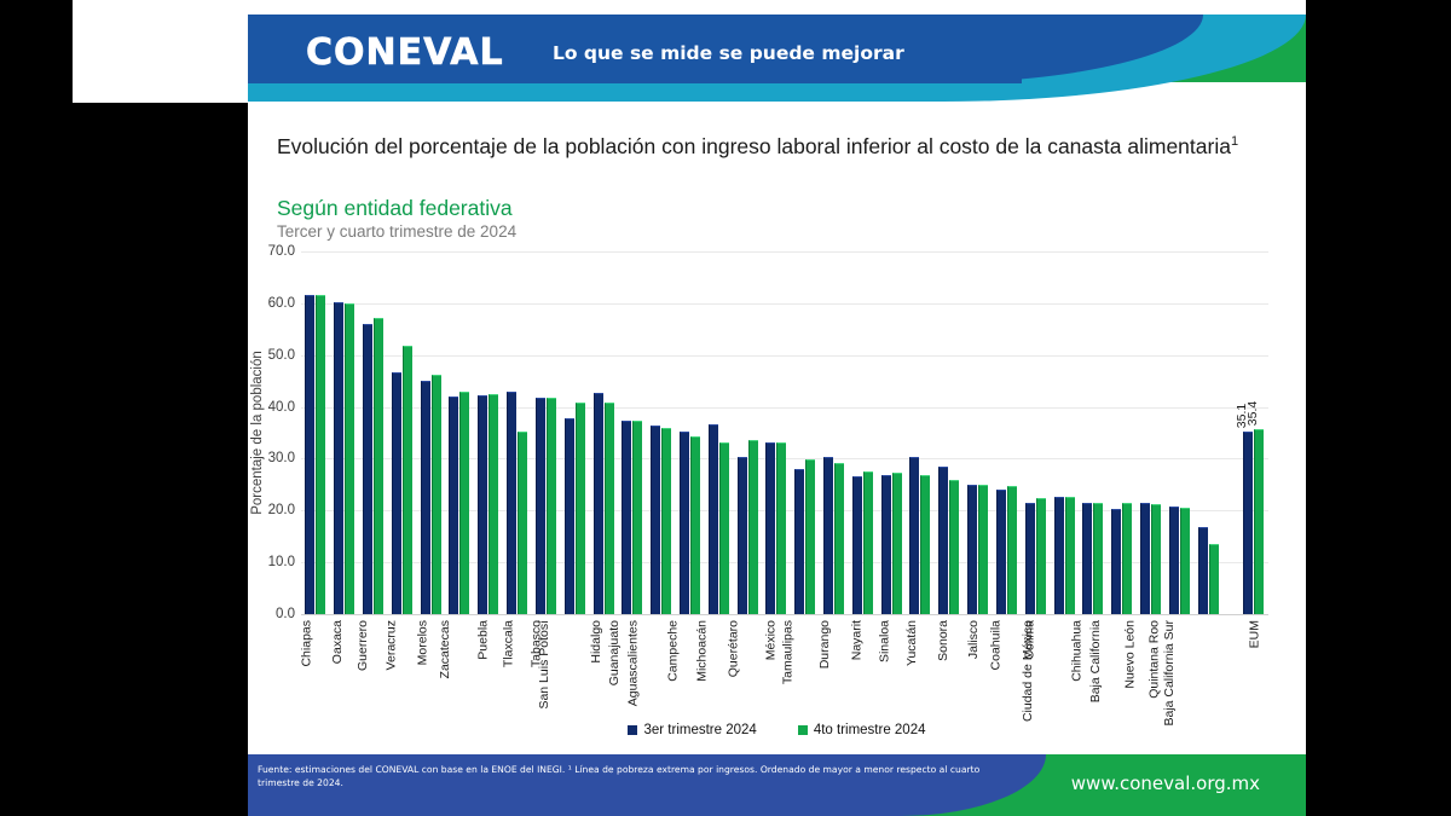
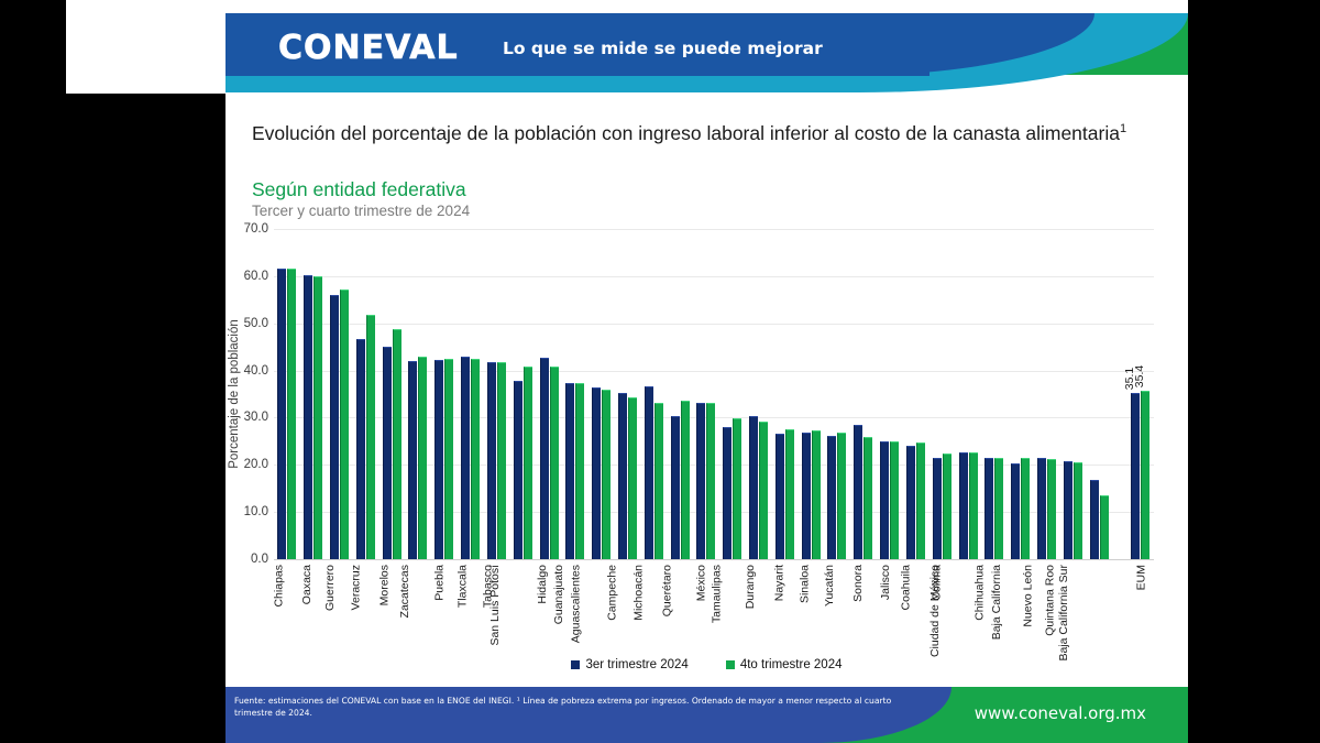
4to trimestre 2024/Morelos: 46 -> 49
4to trimestre 2024/Tlaxcala: 35 -> 42
3er trimestre 2024/Yucatán: 30 -> 26
